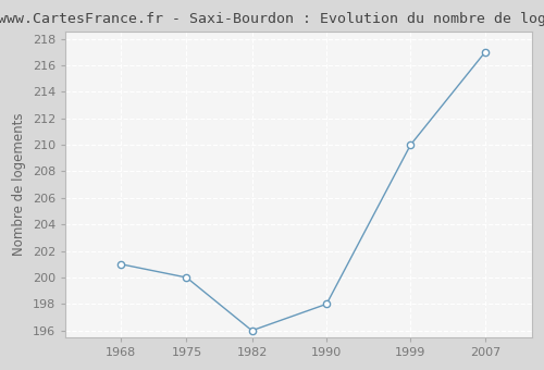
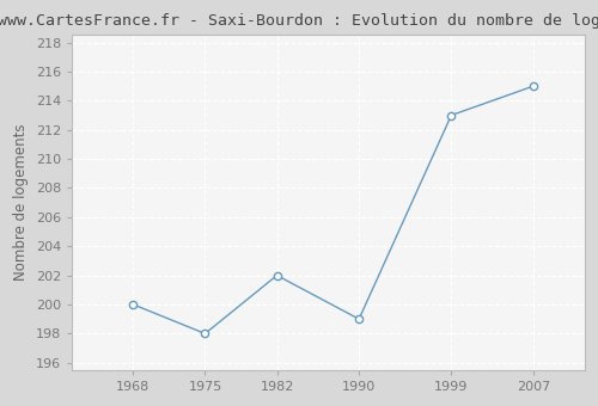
1968: 201 -> 200
1975: 200 -> 198
1982: 196 -> 202
1990: 198 -> 199
1999: 210 -> 213
2007: 217 -> 215
